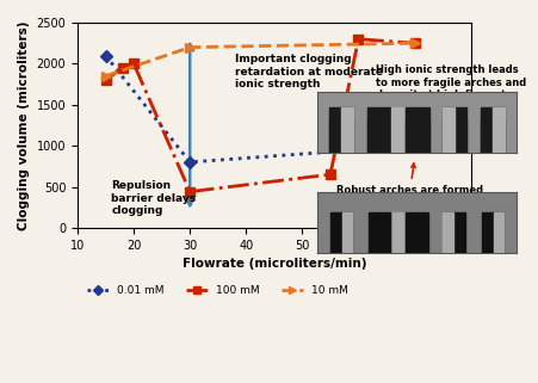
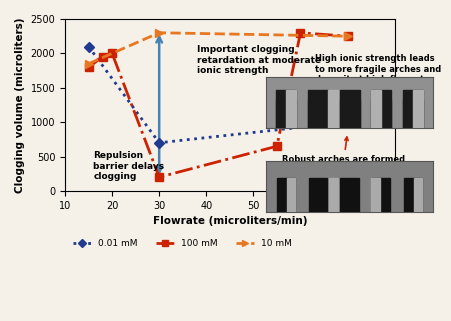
0.01 mM/30: 800 -> 700
100 mM/30: 440 -> 200
10 mM/30: 2200 -> 2300
